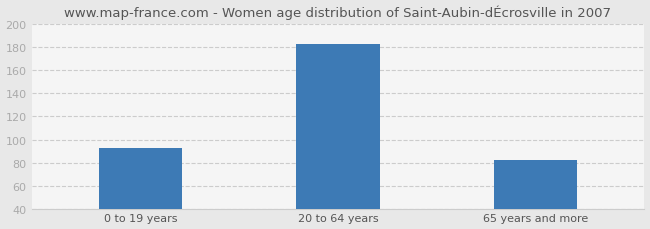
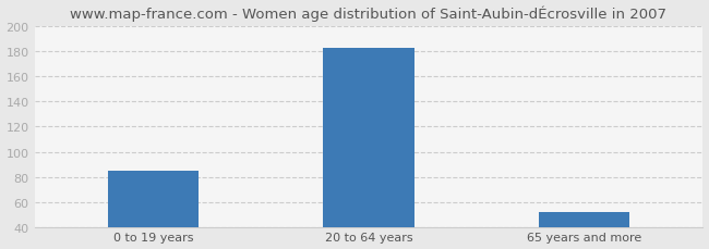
0 to 19 years: 93 -> 85
65 years and more: 82 -> 52
